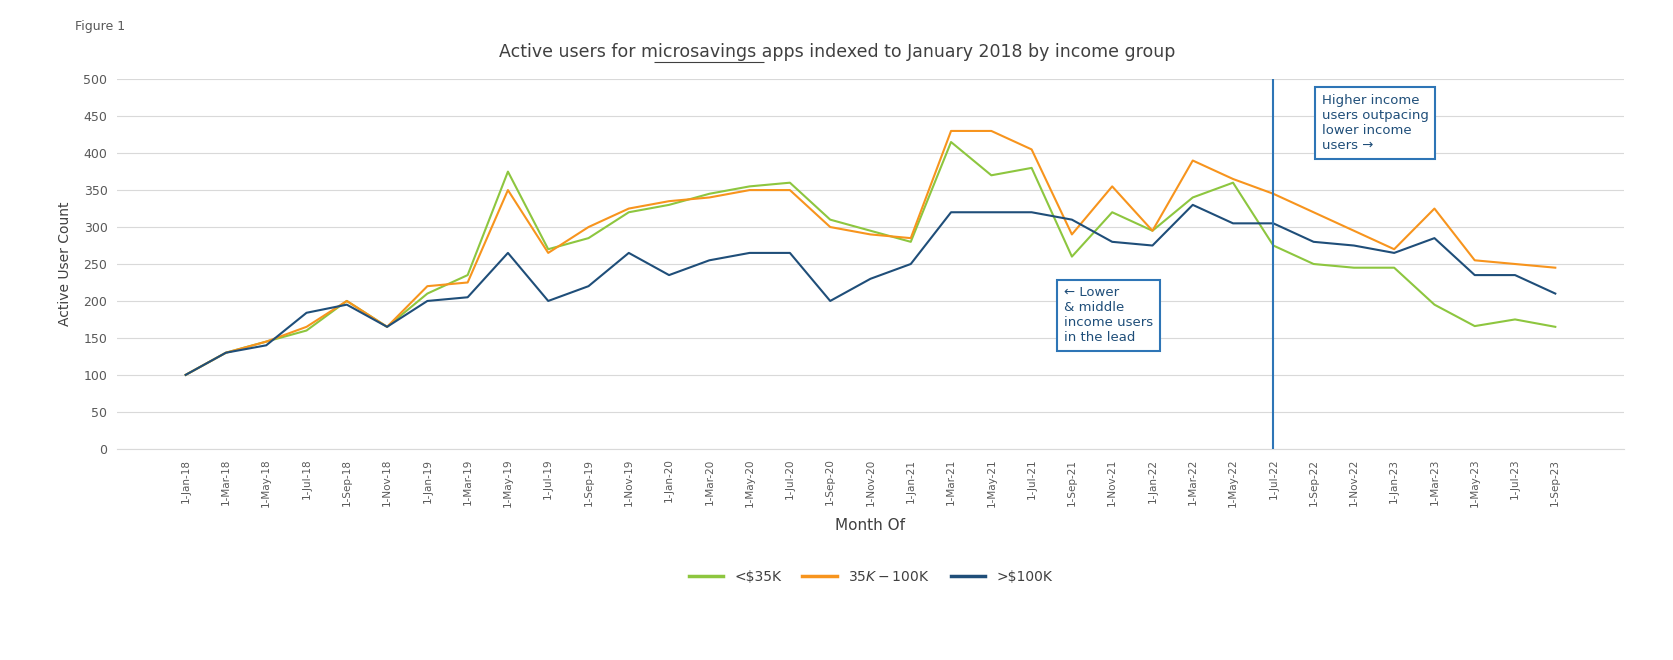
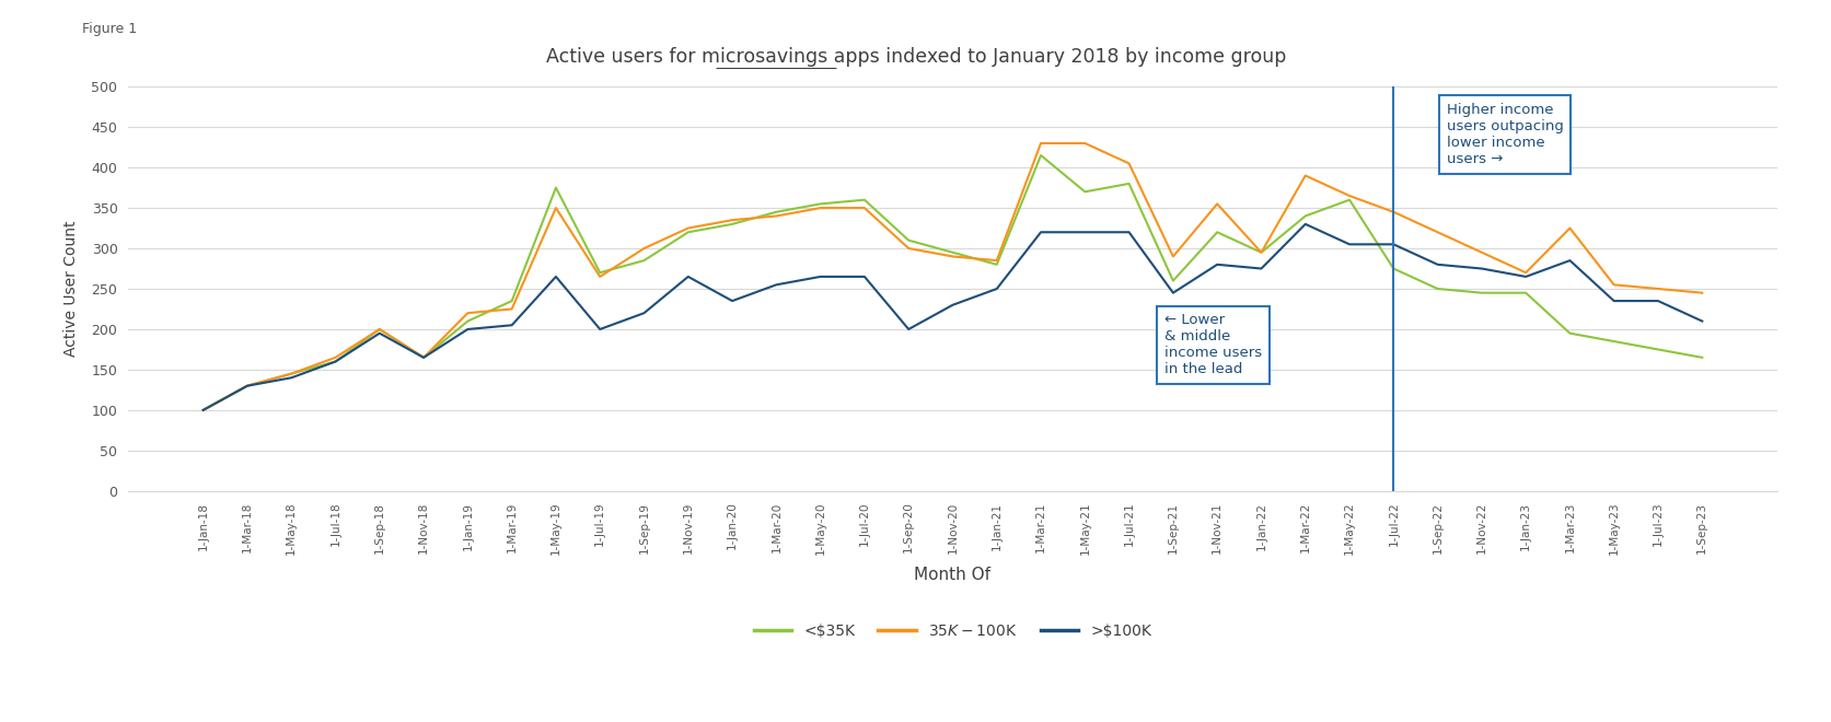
>$100K/1-Jul-18: 184 -> 160
>$100K/1-Sep-21: 310 -> 245
<$35K/1-May-23: 166 -> 185
